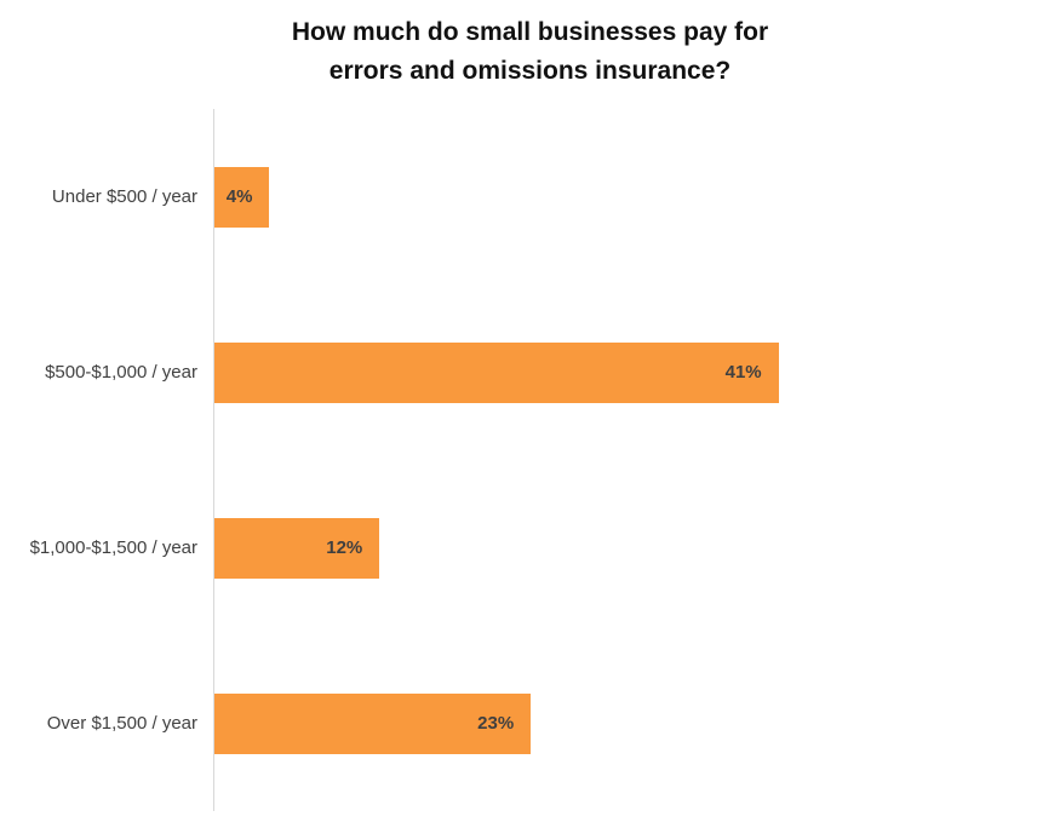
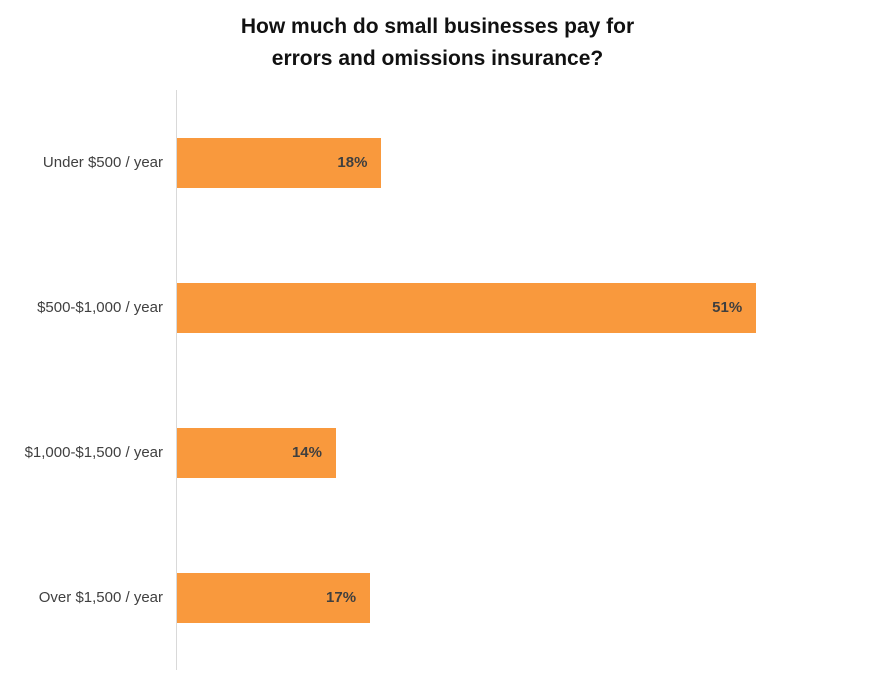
Under $500 / year: 4% -> 18%
$500-$1,000 / year: 41% -> 51%
$1,000-$1,500 / year: 12% -> 14%
Over $1,500 / year: 23% -> 17%
